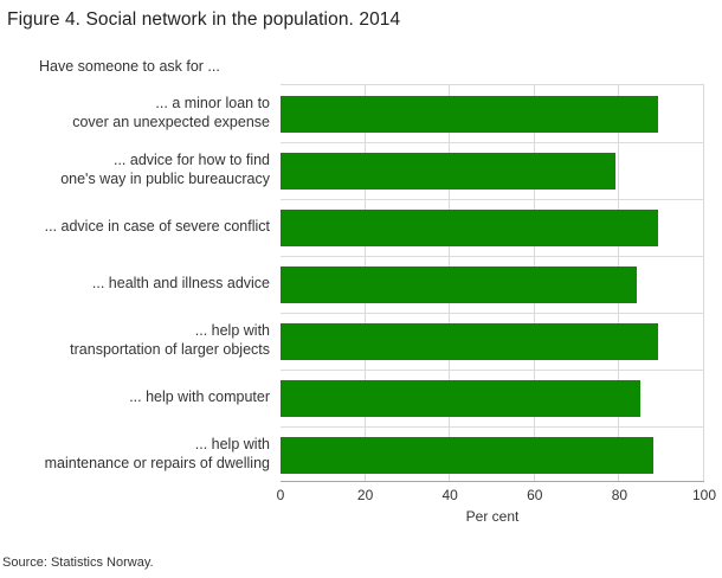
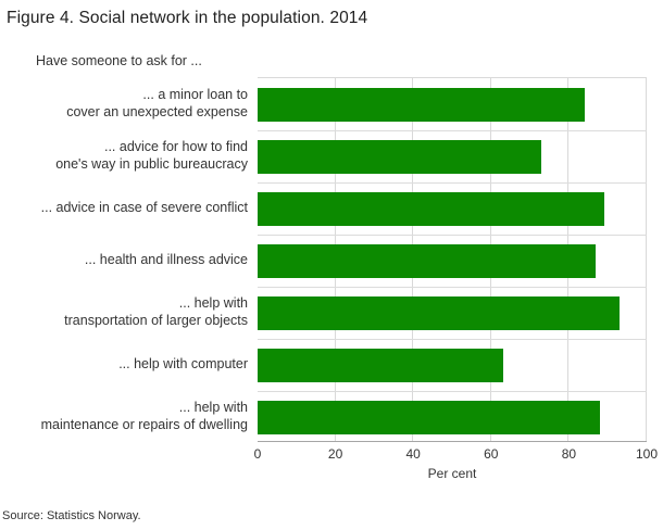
... a minor loan to cover an unexpected expense: 89 -> 84
... advice for how to find one's way in public bureaucracy: 79 -> 73
... health and illness advice: 84 -> 87
... help with transportation of larger objects: 89 -> 93
... help with computer: 85 -> 63
